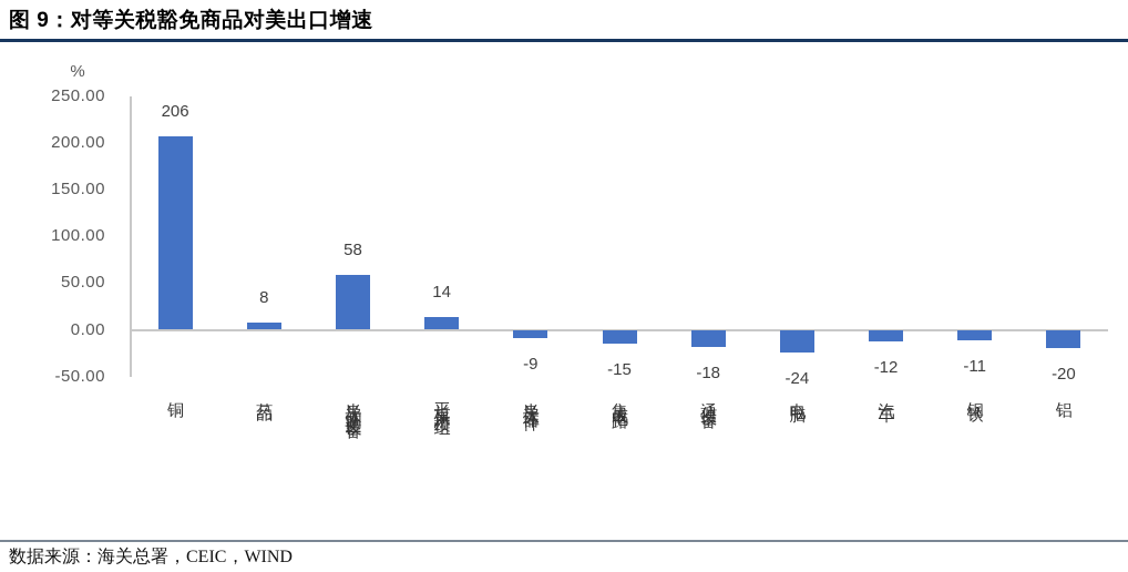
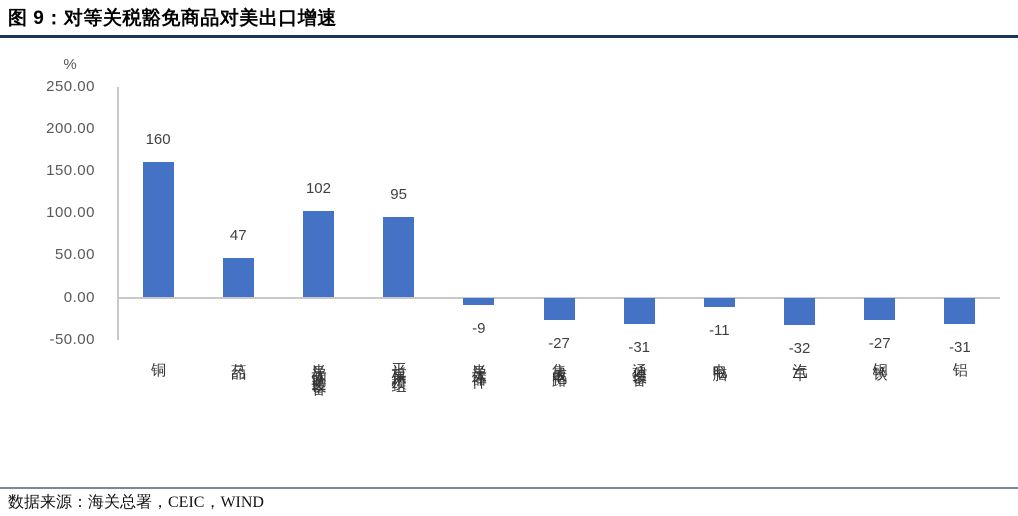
铜: 206 -> 160
药品: 8 -> 47
半导体制造设备: 58 -> 102
平板显示模组: 14 -> 95
集成电路: -15 -> -27
通信设备: -18 -> -31
电脑: -24 -> -11
汽车: -12 -> -32
钢铁: -11 -> -27
铝: -20 -> -31
